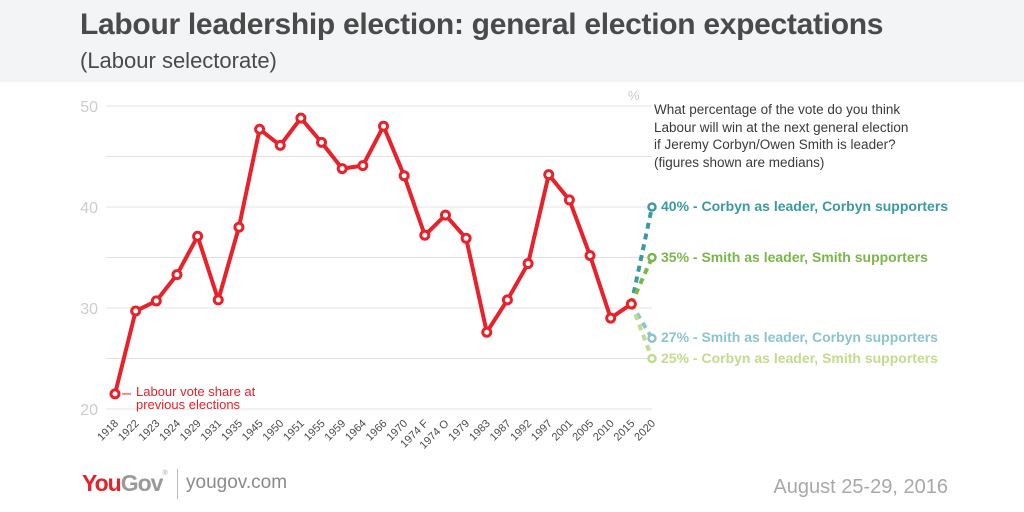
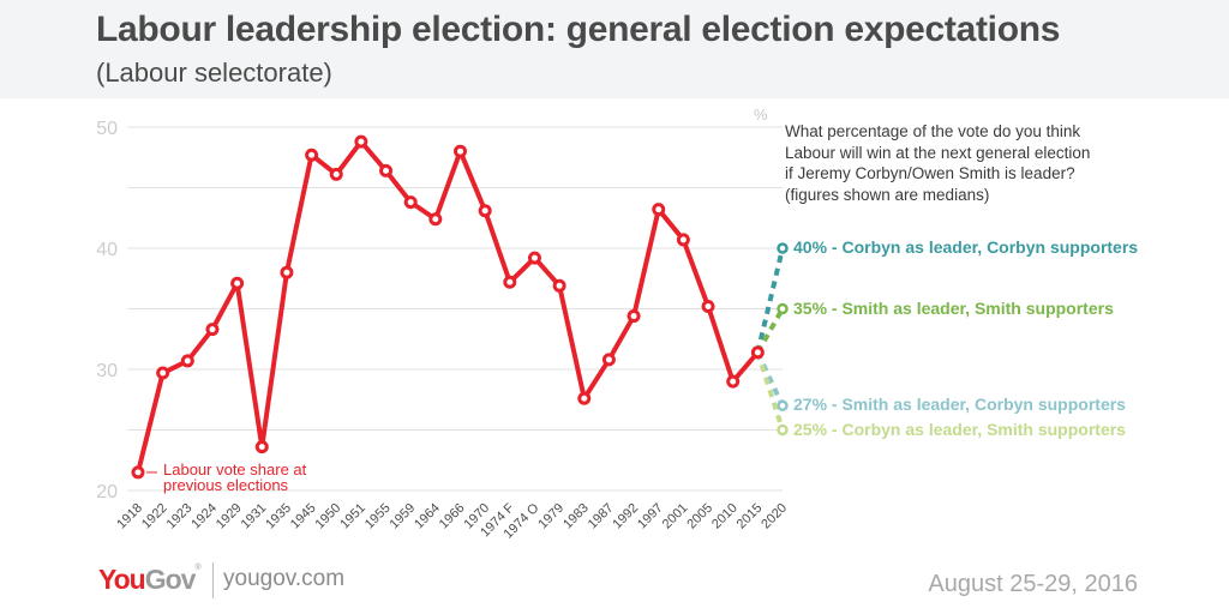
1931: 30.8 -> 23.6
1964: 44.1 -> 42.4
2015: 30.4 -> 31.4
